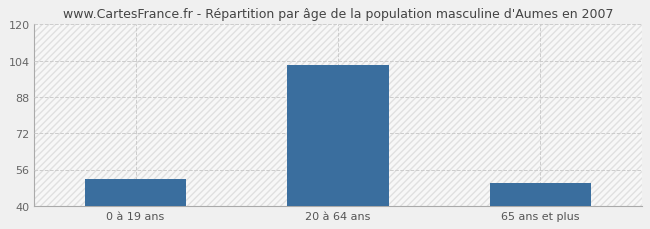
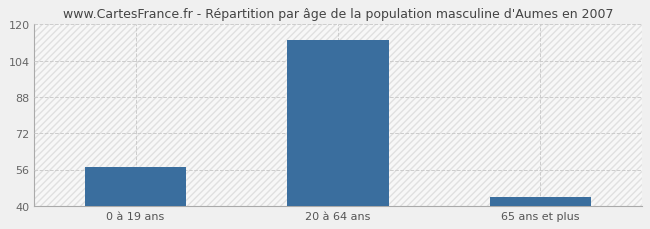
0 à 19 ans: 52 -> 57
20 à 64 ans: 102 -> 113
65 ans et plus: 50 -> 44
